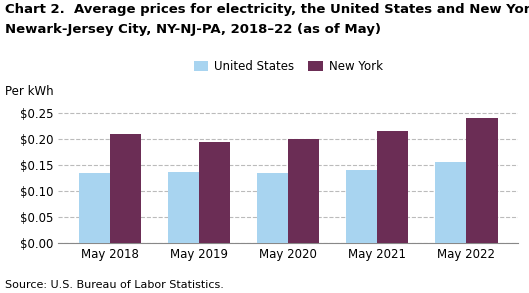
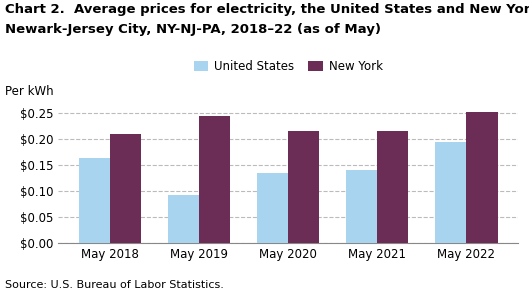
United States/May 2018: $0.135 -> $0.164
United States/May 2019: $0.136 -> $0.092
New York/May 2019: $0.195 -> $0.244
New York/May 2020: $0.200 -> $0.216
United States/May 2022: $0.155 -> $0.194
New York/May 2022: $0.241 -> $0.252
